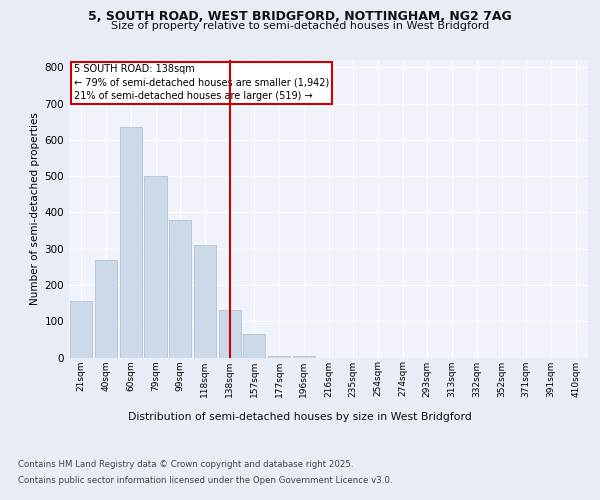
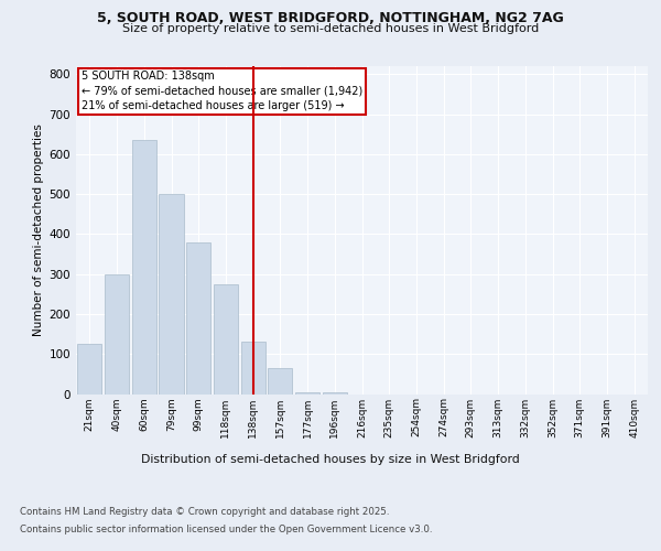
21sqm: 155 -> 125
40sqm: 270 -> 300
118sqm: 310 -> 275
